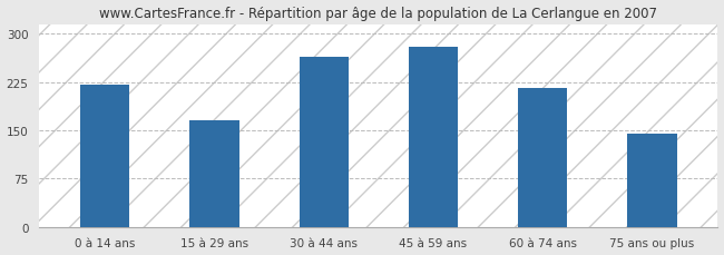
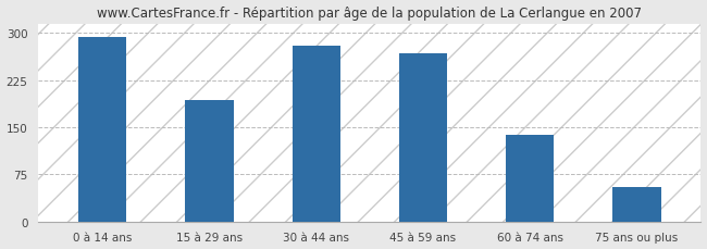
0 à 14 ans: 220 -> 293
15 à 29 ans: 166 -> 193
30 à 44 ans: 264 -> 280
45 à 59 ans: 280 -> 268
60 à 74 ans: 216 -> 138
75 ans ou plus: 144 -> 55
